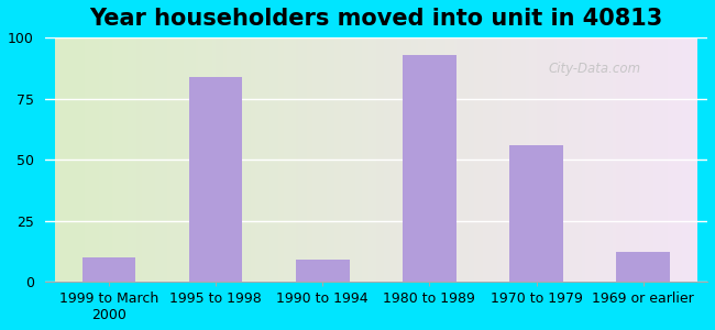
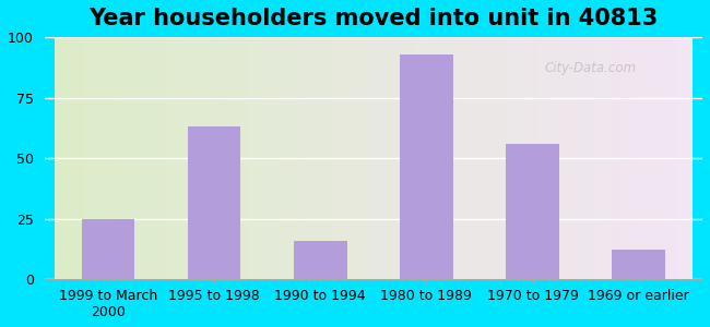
1999 to March 2000: 10 -> 25
1995 to 1998: 84 -> 63
1990 to 1994: 9 -> 16
